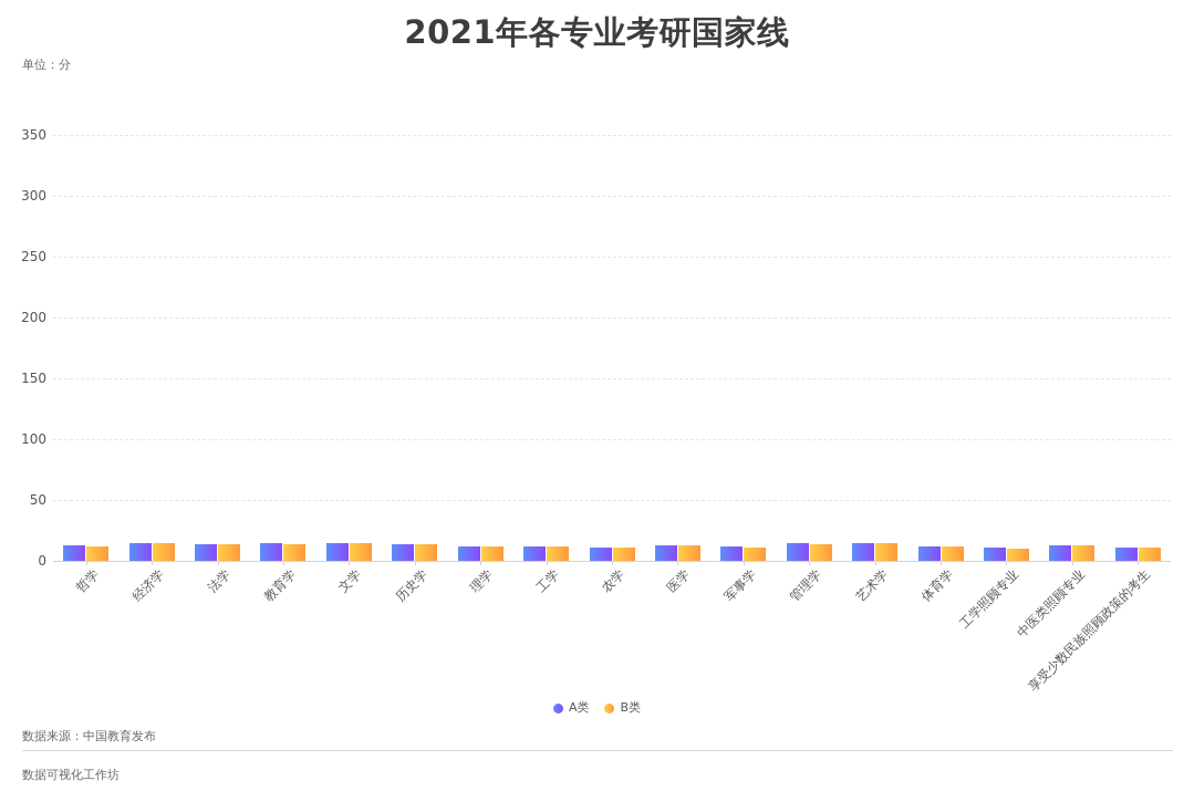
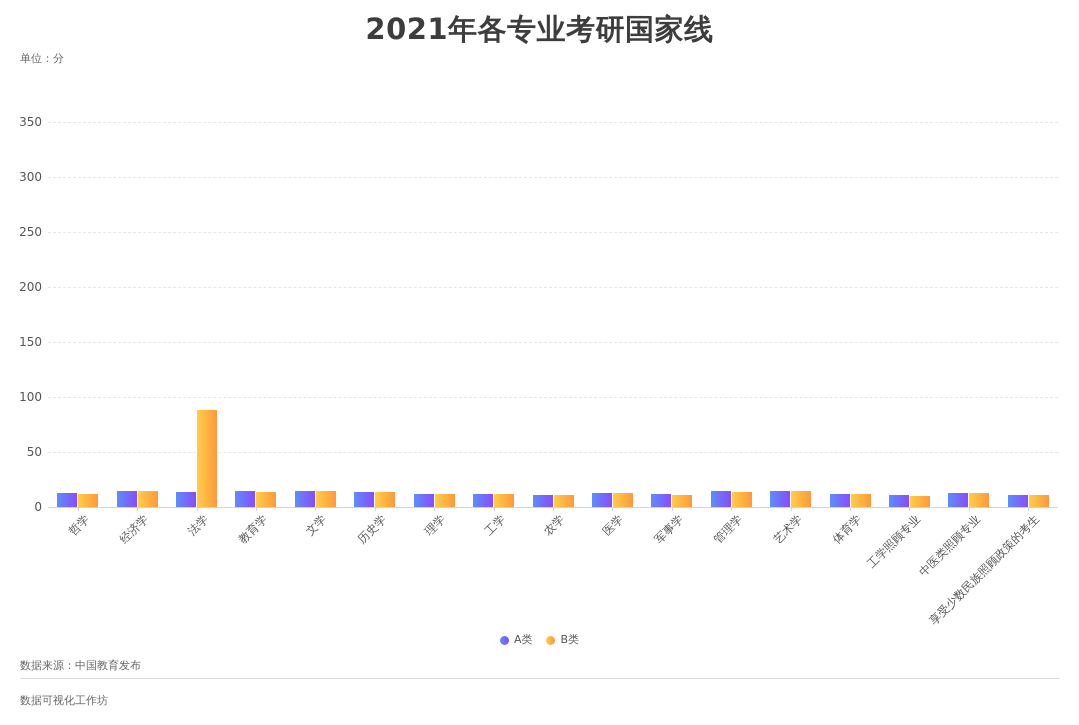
B类/法学: 13 -> 88
